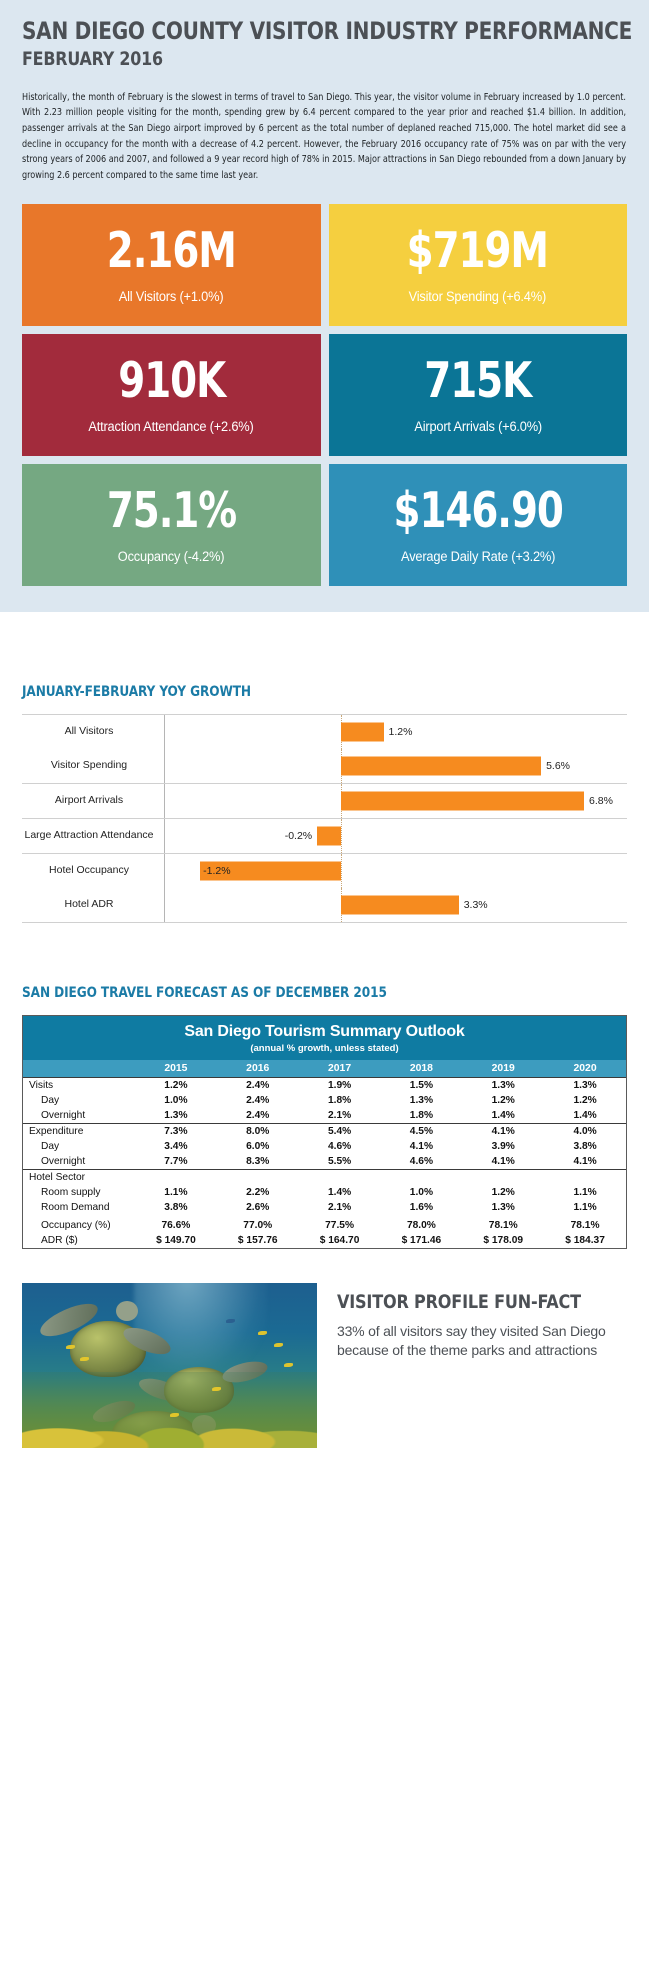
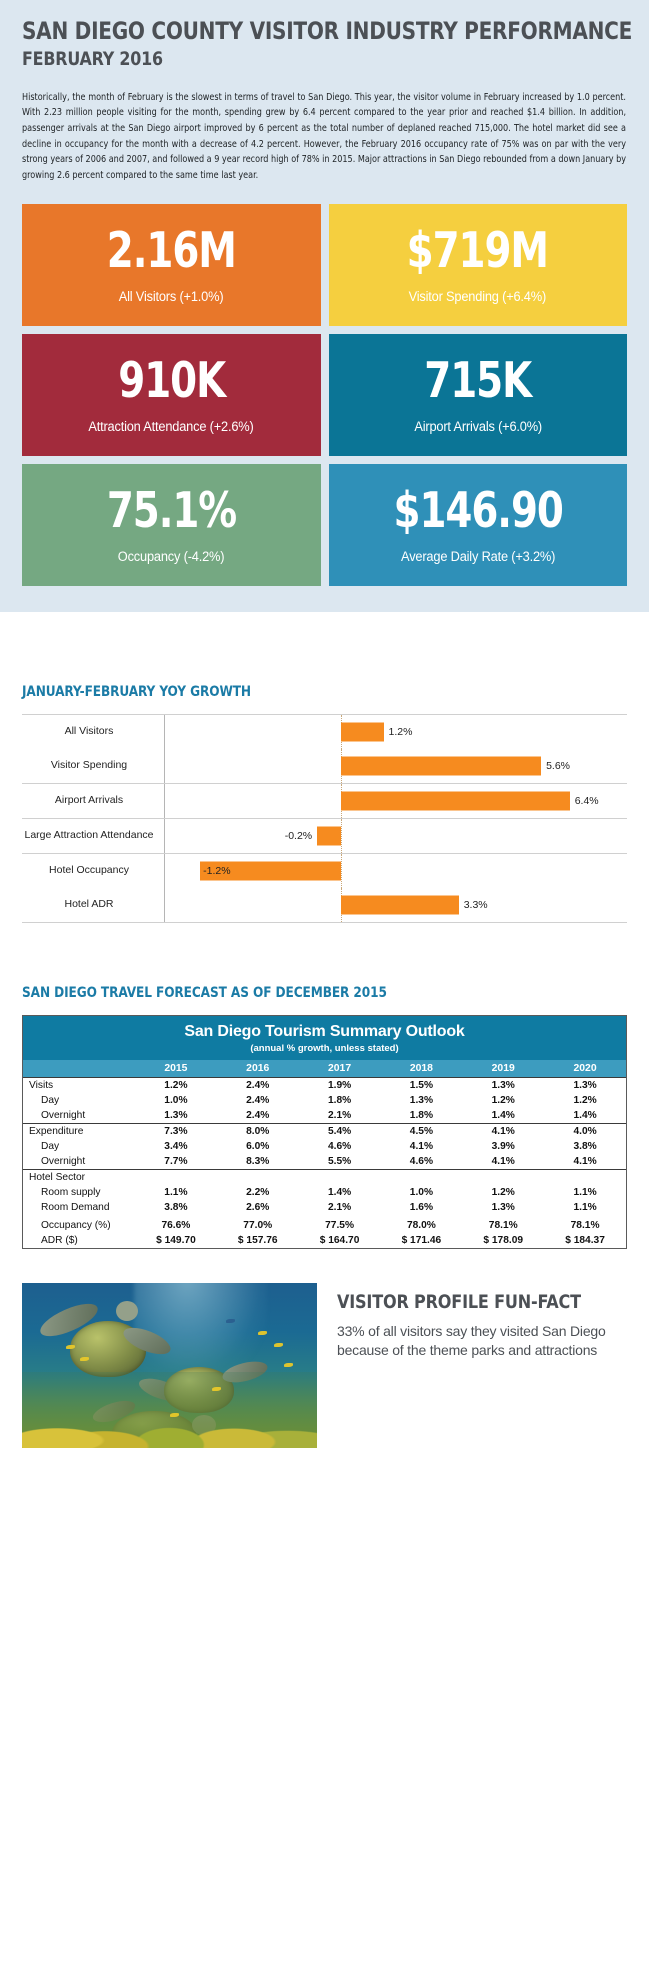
Airport Arrivals: 6.8% -> 6.4%
